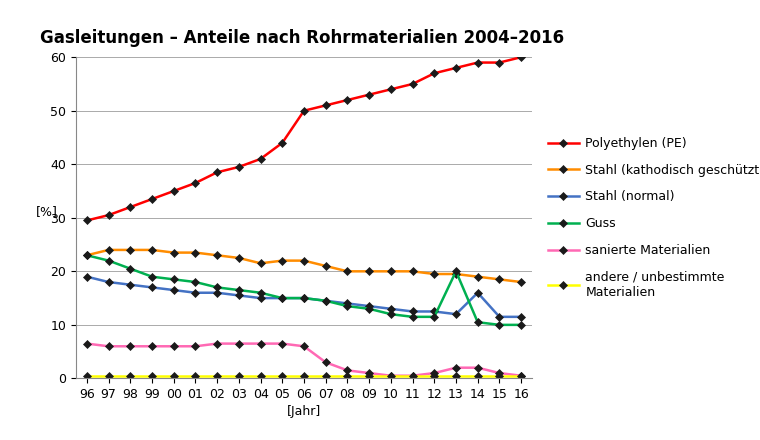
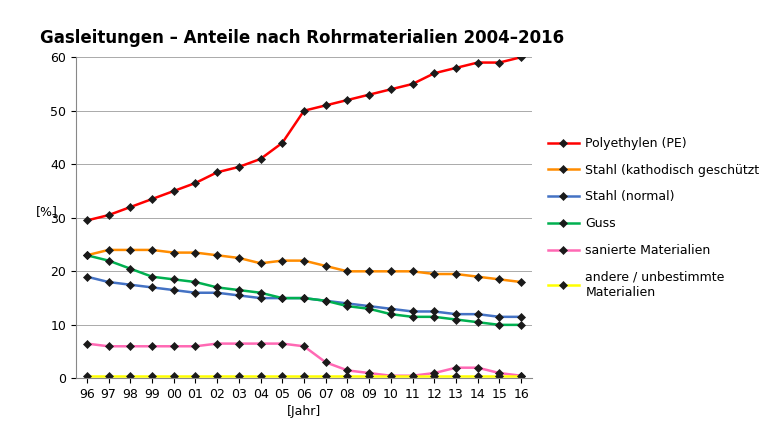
Guss/13: 20.0 -> 11.0
Stahl (normal)/14: 16.0 -> 12.0
